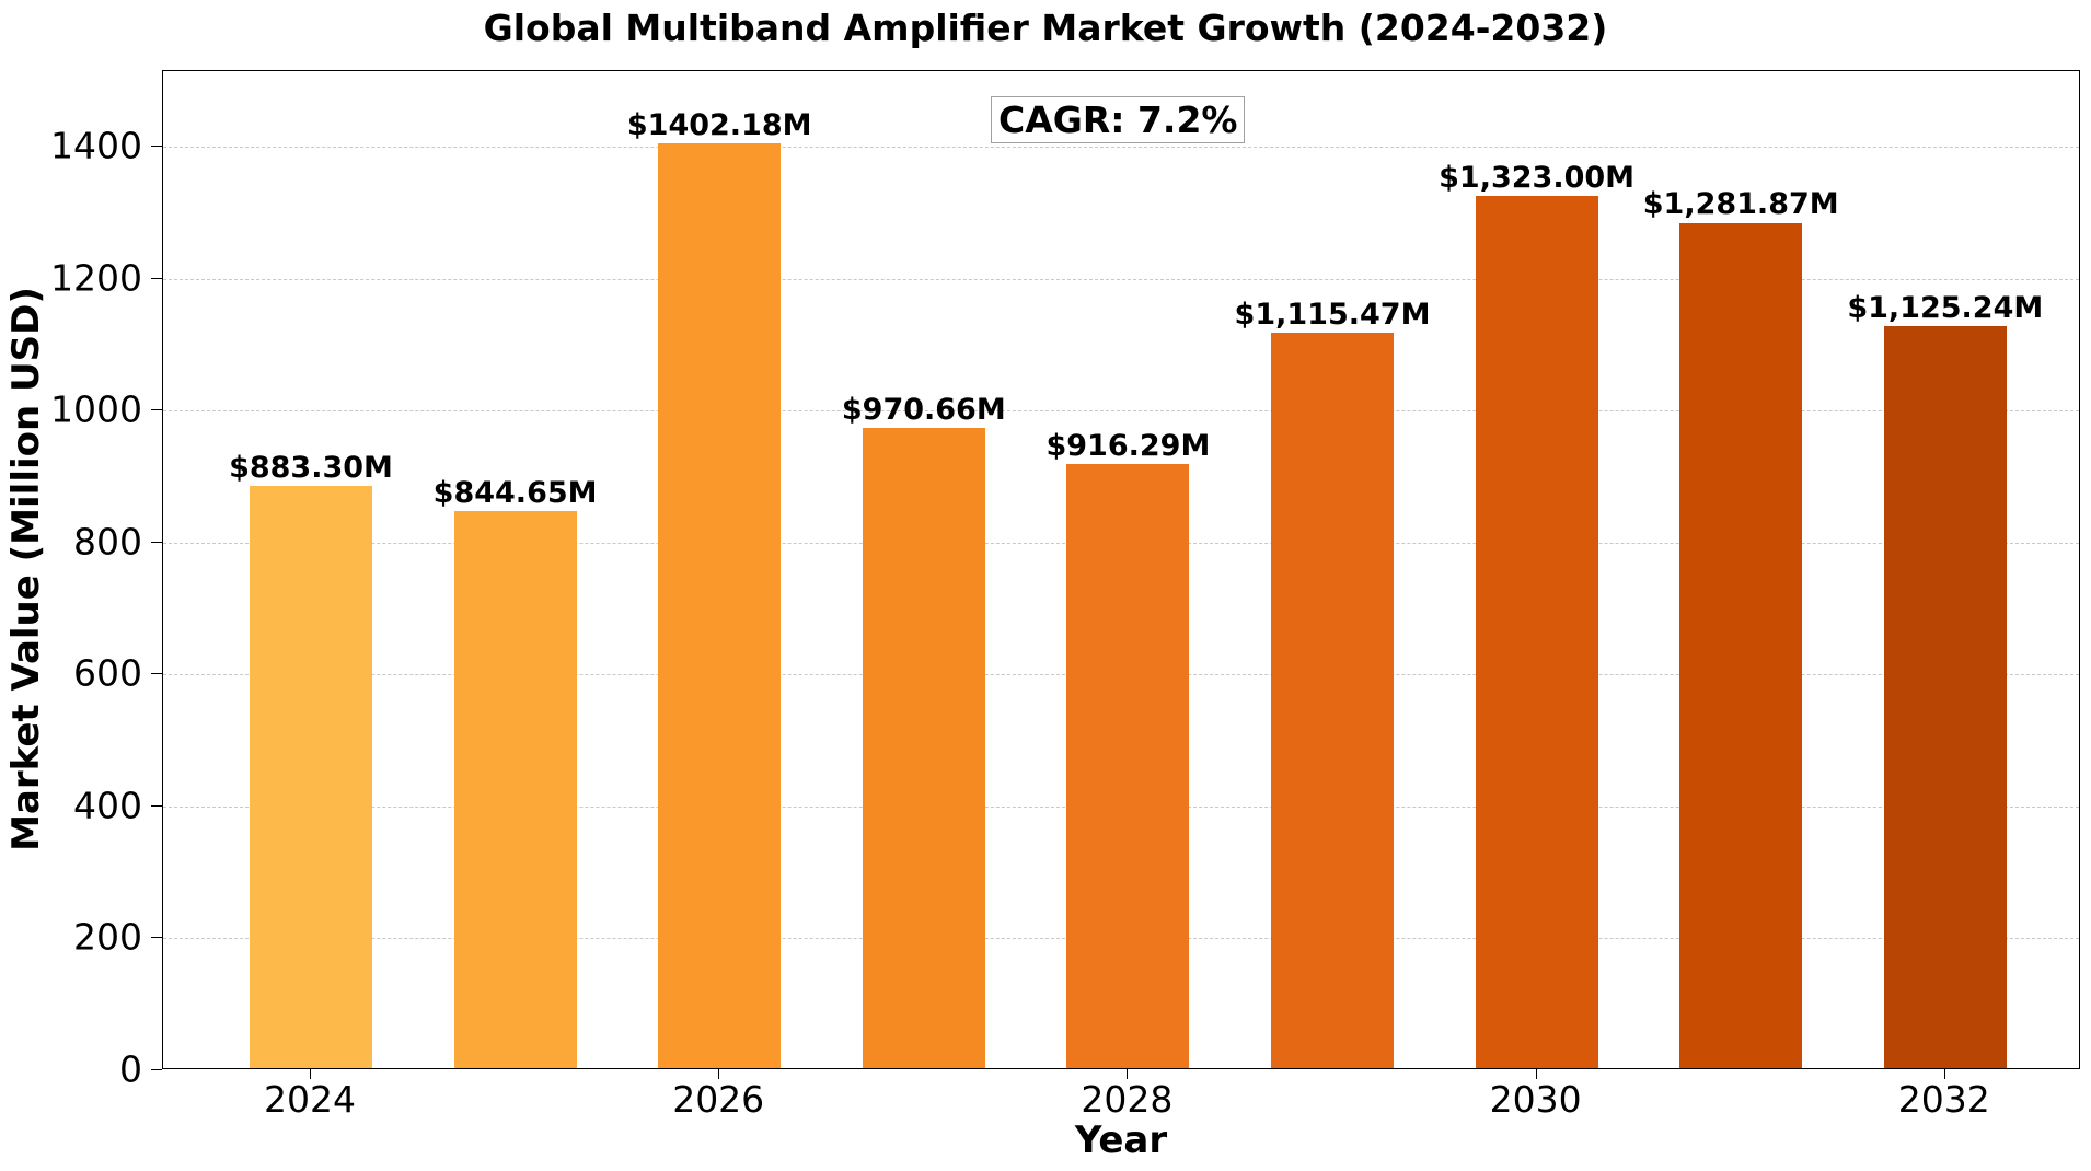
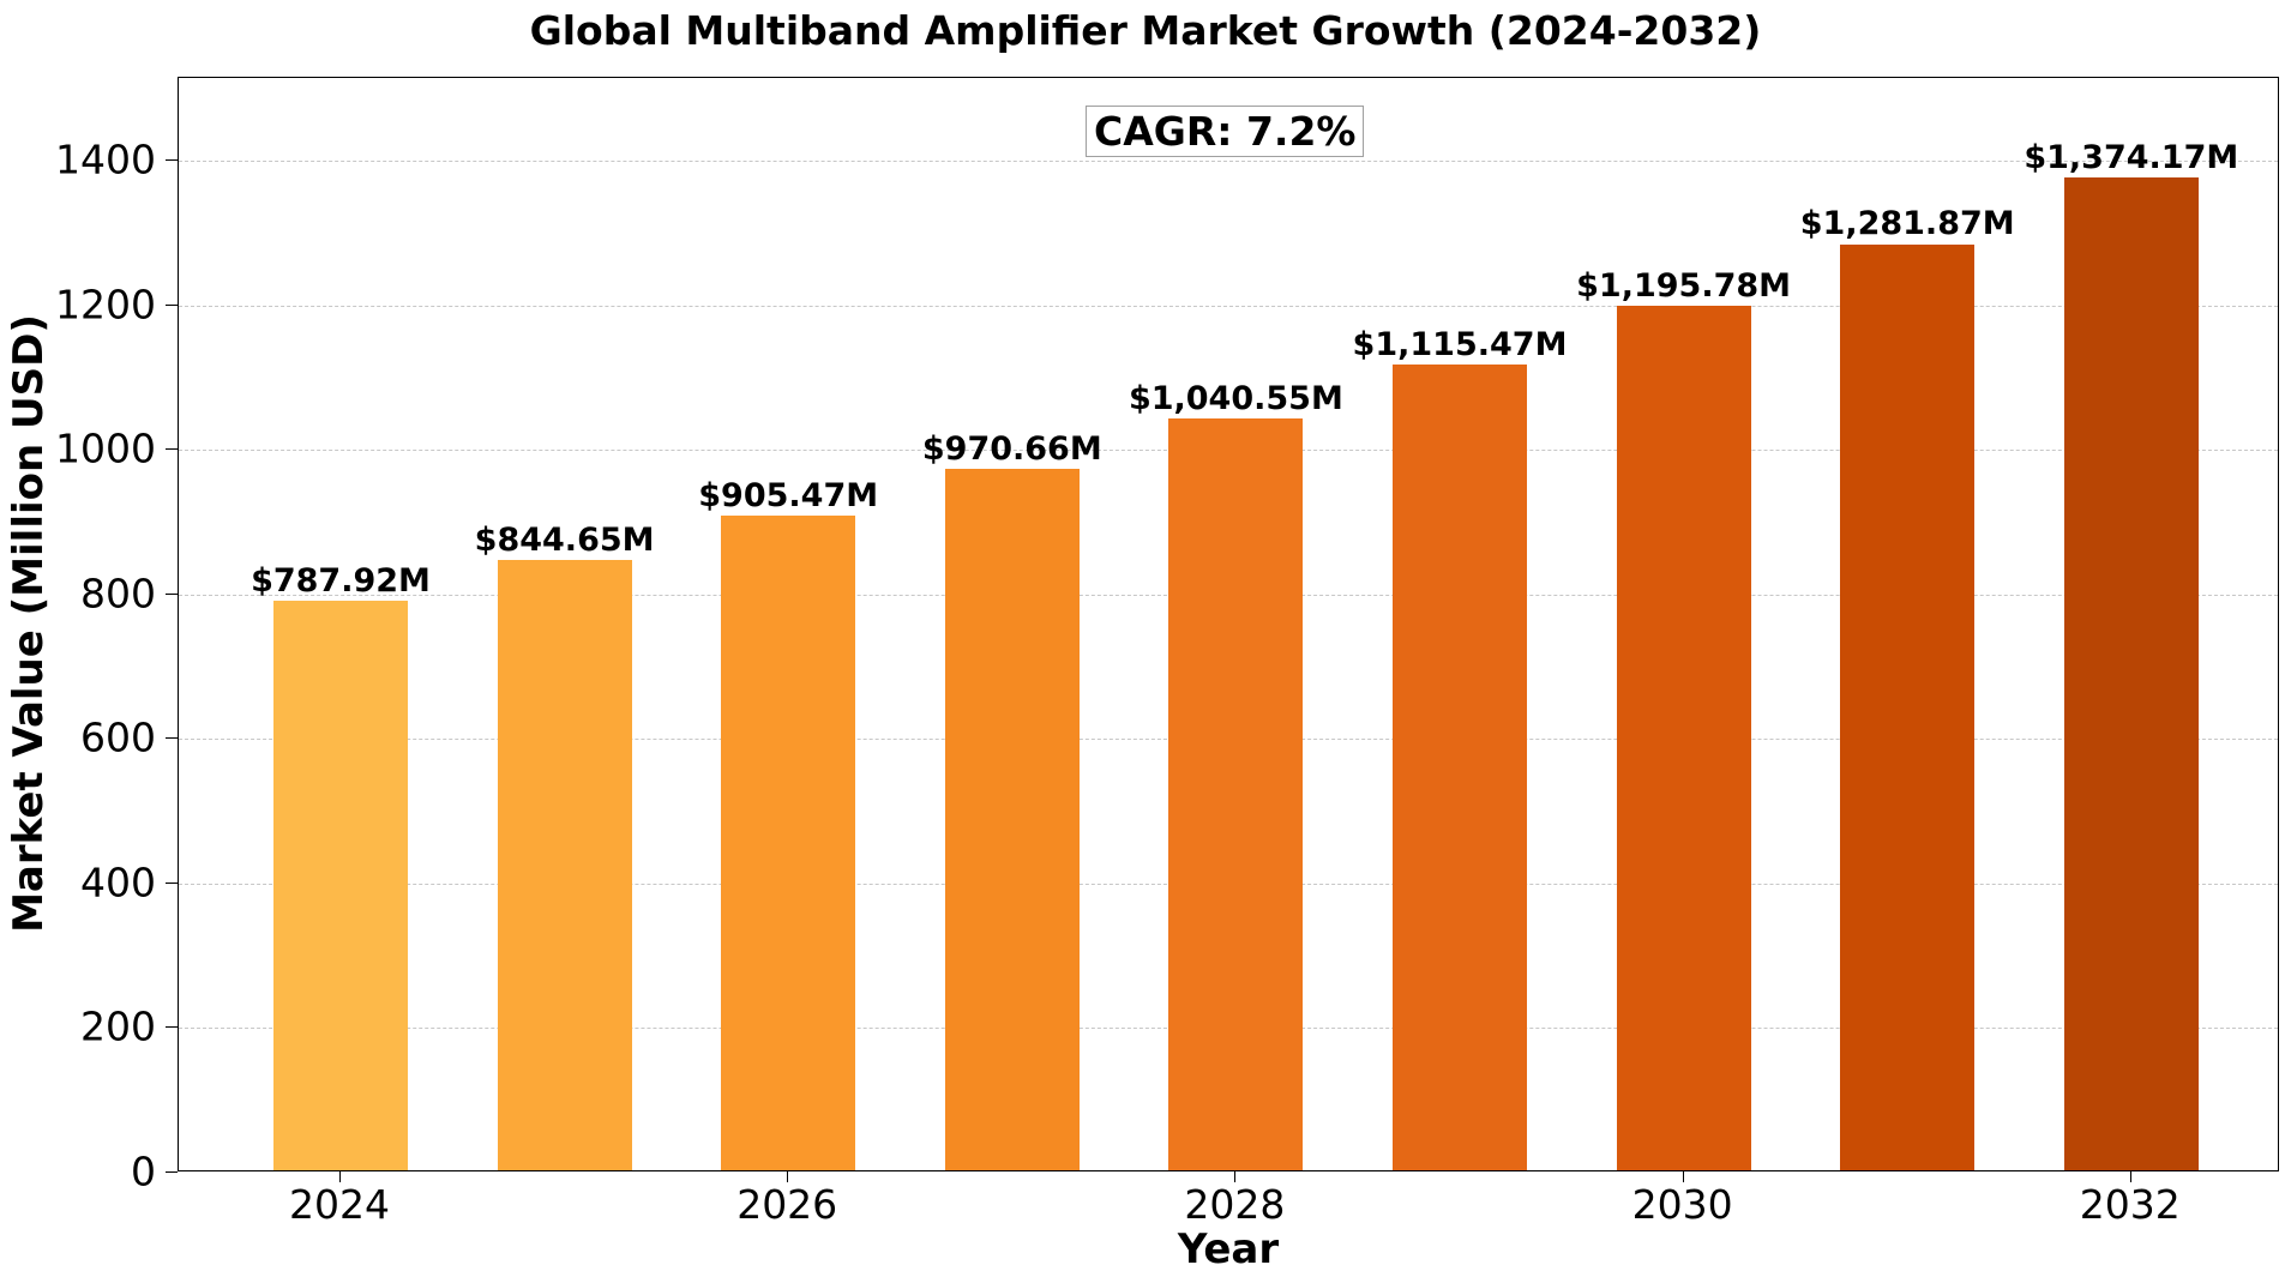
2024: $883.30M -> $787.92M
2026: $1402.18M -> $905.47M
2028: $916.29M -> $1,040.55M
2030: $1,323.00M -> $1,195.78M
2032: $1,125.24M -> $1,374.17M
